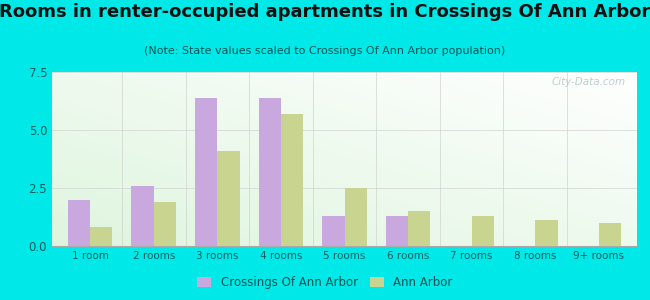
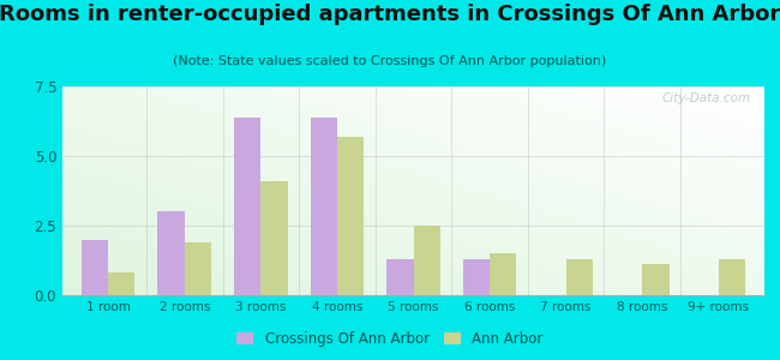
Crossings Of Ann Arbor/2 rooms: 2.6 -> 3.0
Ann Arbor/9+ rooms: 1.0 -> 1.3
